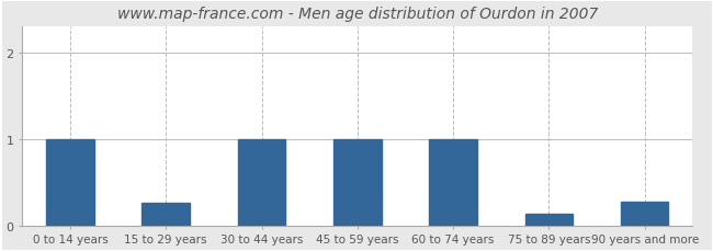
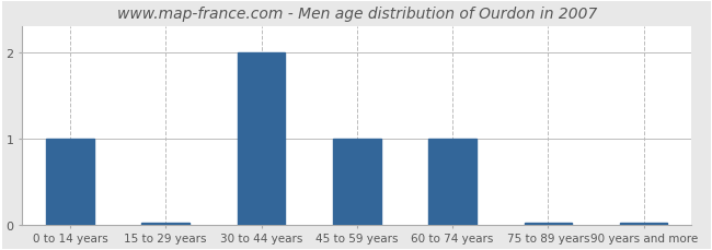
15 to 29 years: 0.26 -> 0.02
30 to 44 years: 1.00 -> 2.00
75 to 89 years: 0.14 -> 0.02
90 years and more: 0.28 -> 0.02
